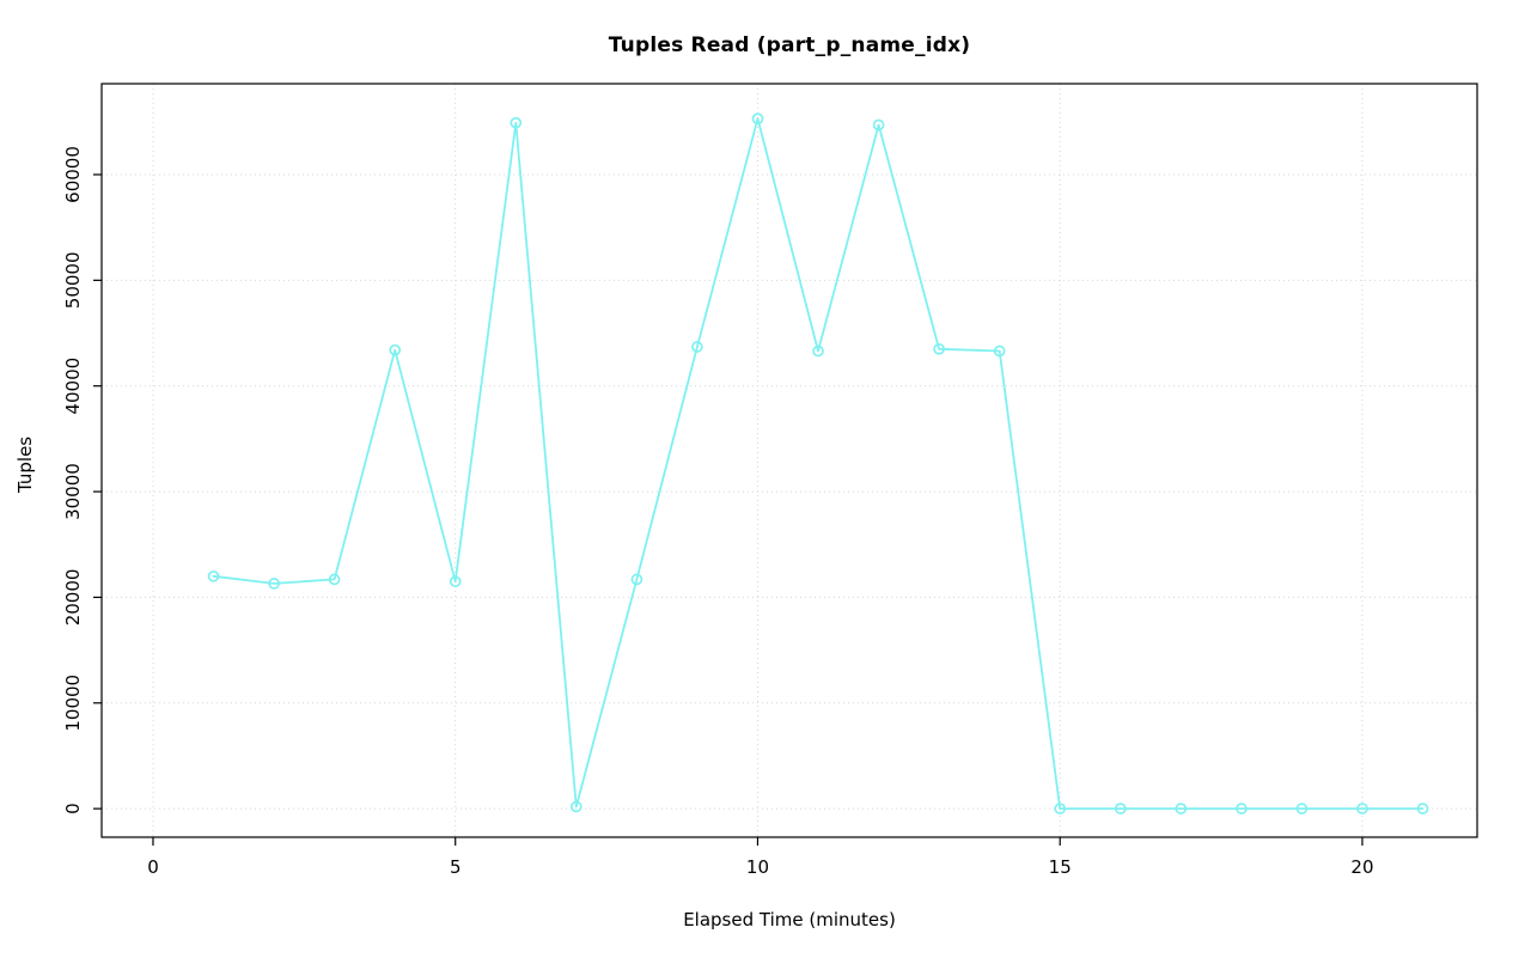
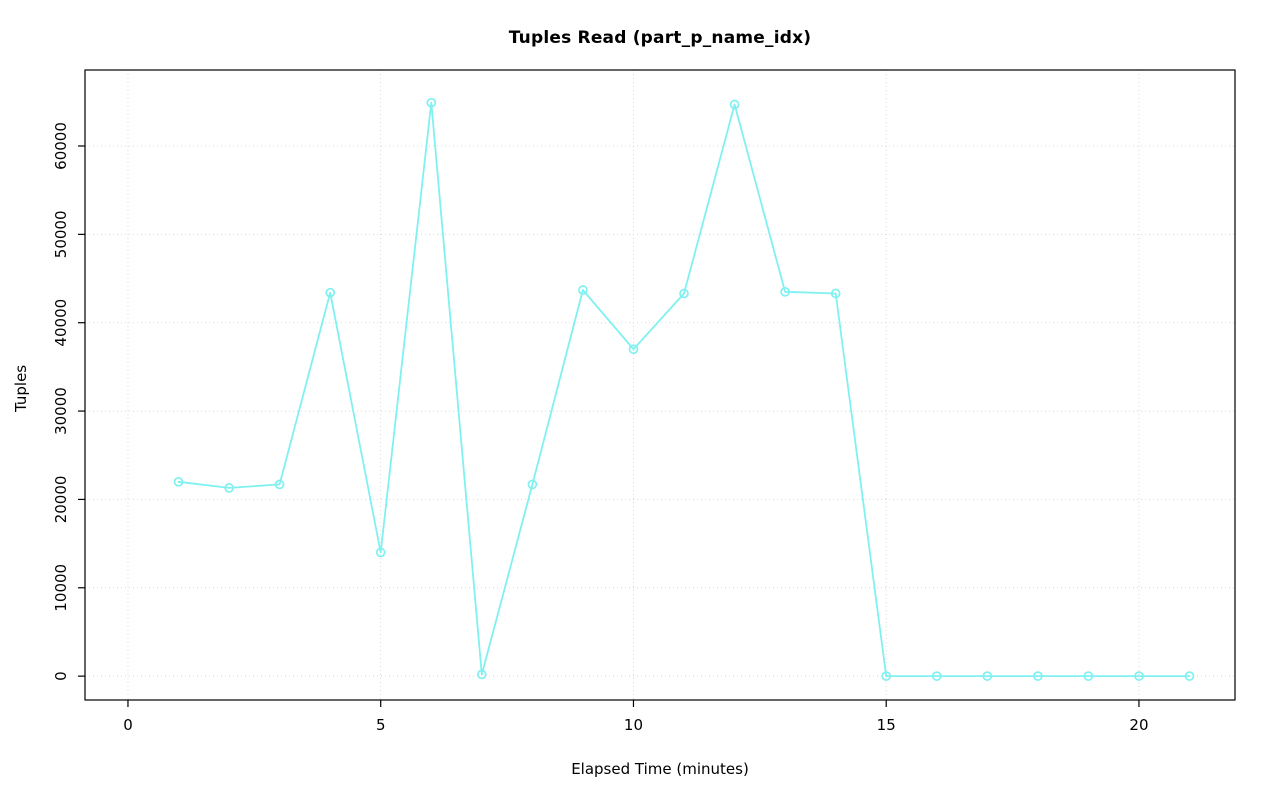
5: 22000 -> 14000
10: 65000 -> 37000
